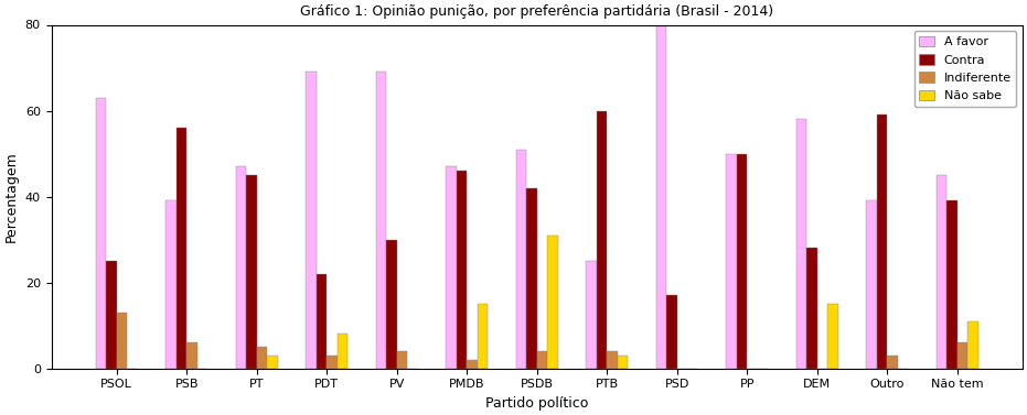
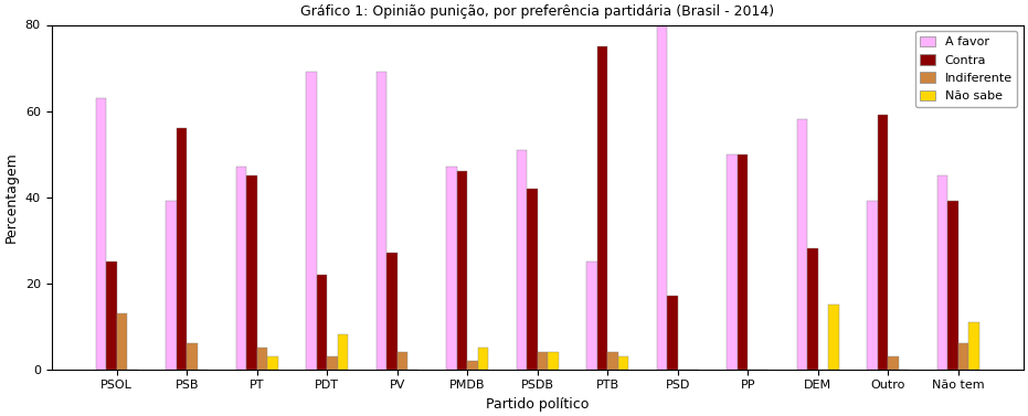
Contra/PV: 30 -> 27
Não sabe/PMDB: 15 -> 5
Não sabe/PSDB: 31 -> 4
Contra/PTB: 60 -> 75
